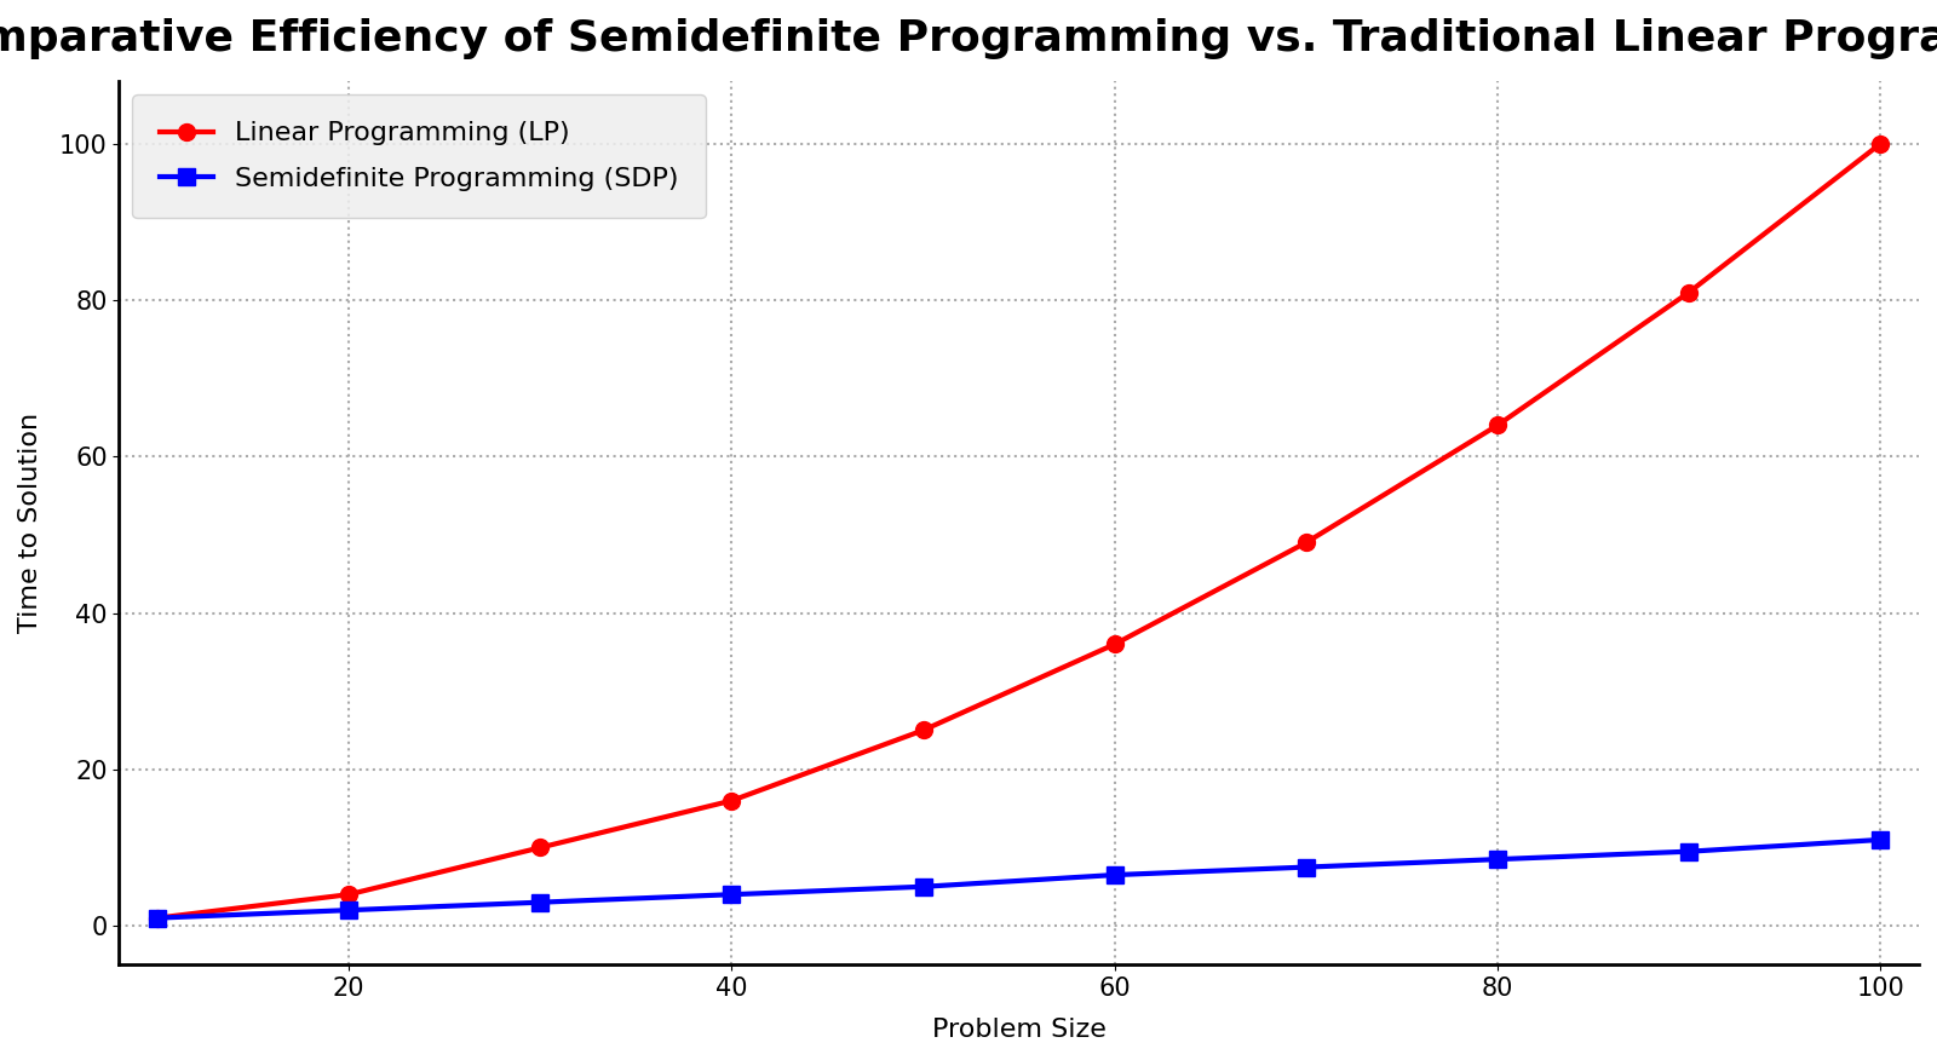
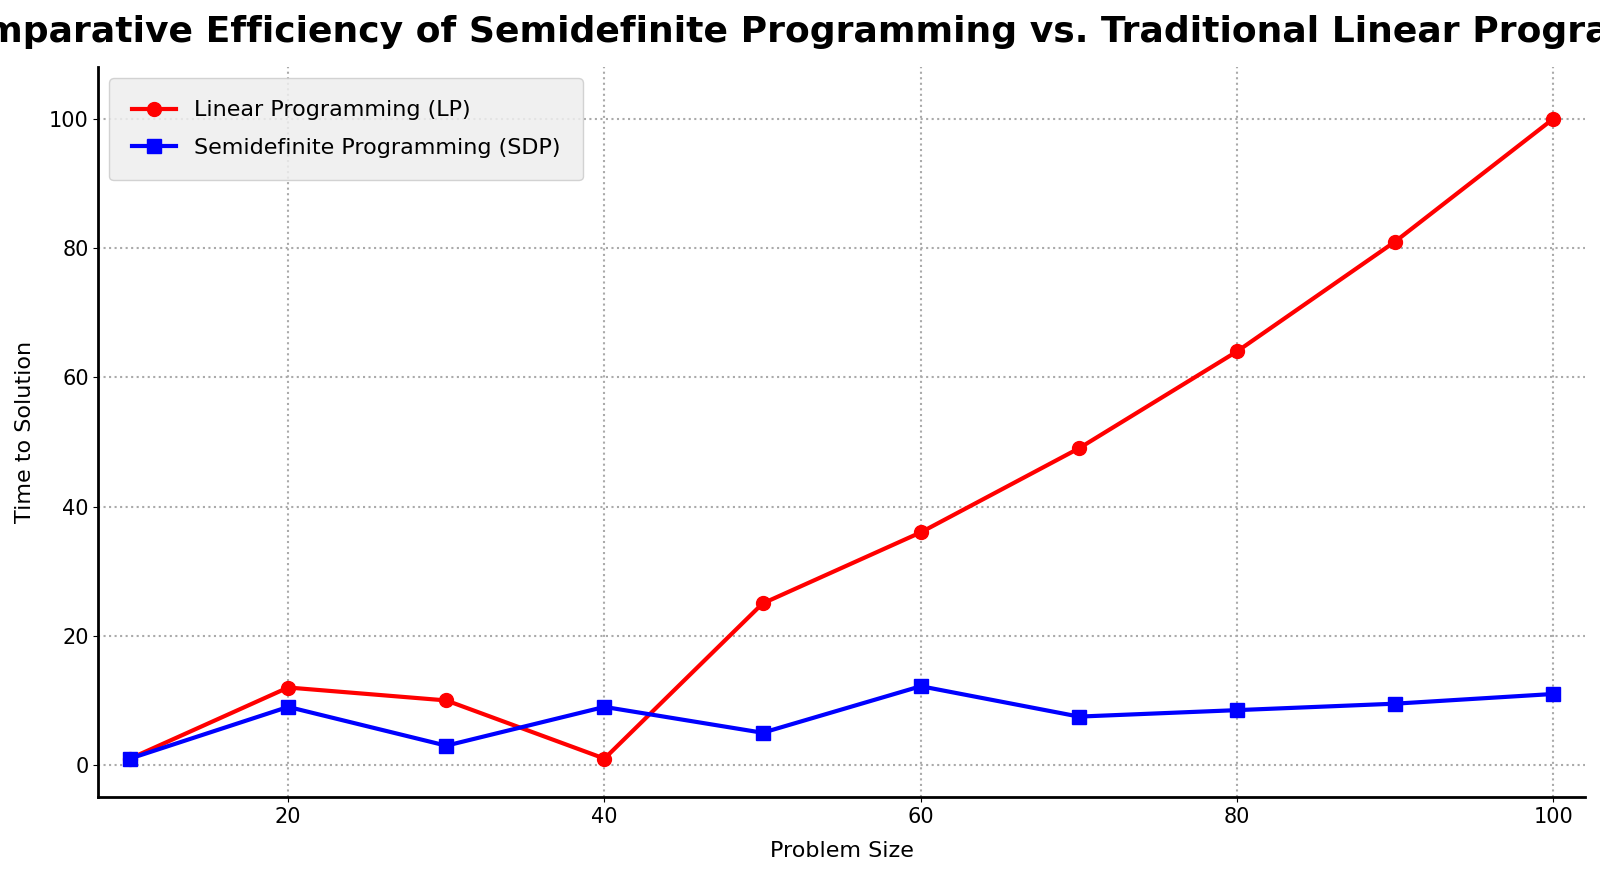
Linear Programming (LP)/20: 4 -> 12
Semidefinite Programming (SDP)/20: 2.0 -> 9.0
Linear Programming (LP)/40: 16 -> 1
Semidefinite Programming (SDP)/40: 4.0 -> 9.0
Semidefinite Programming (SDP)/60: 6.5 -> 12.2
